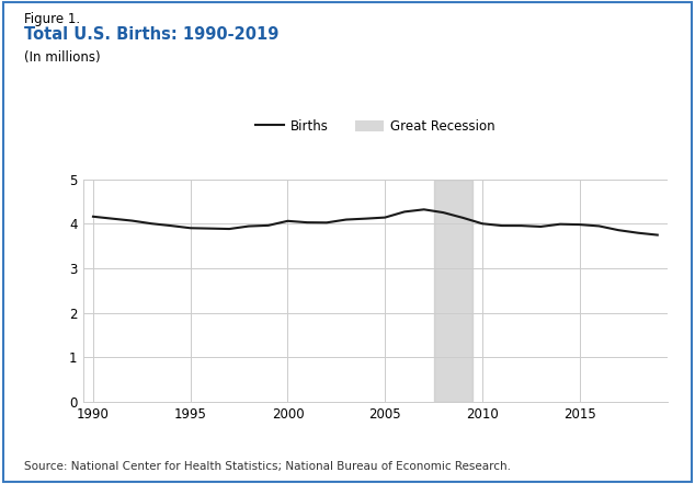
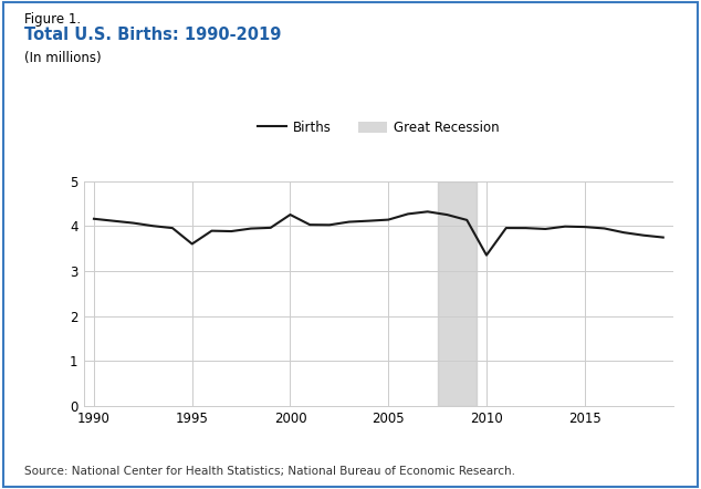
1995: 3.90 -> 3.60
2000: 4.06 -> 4.25
2010: 4.00 -> 3.35
